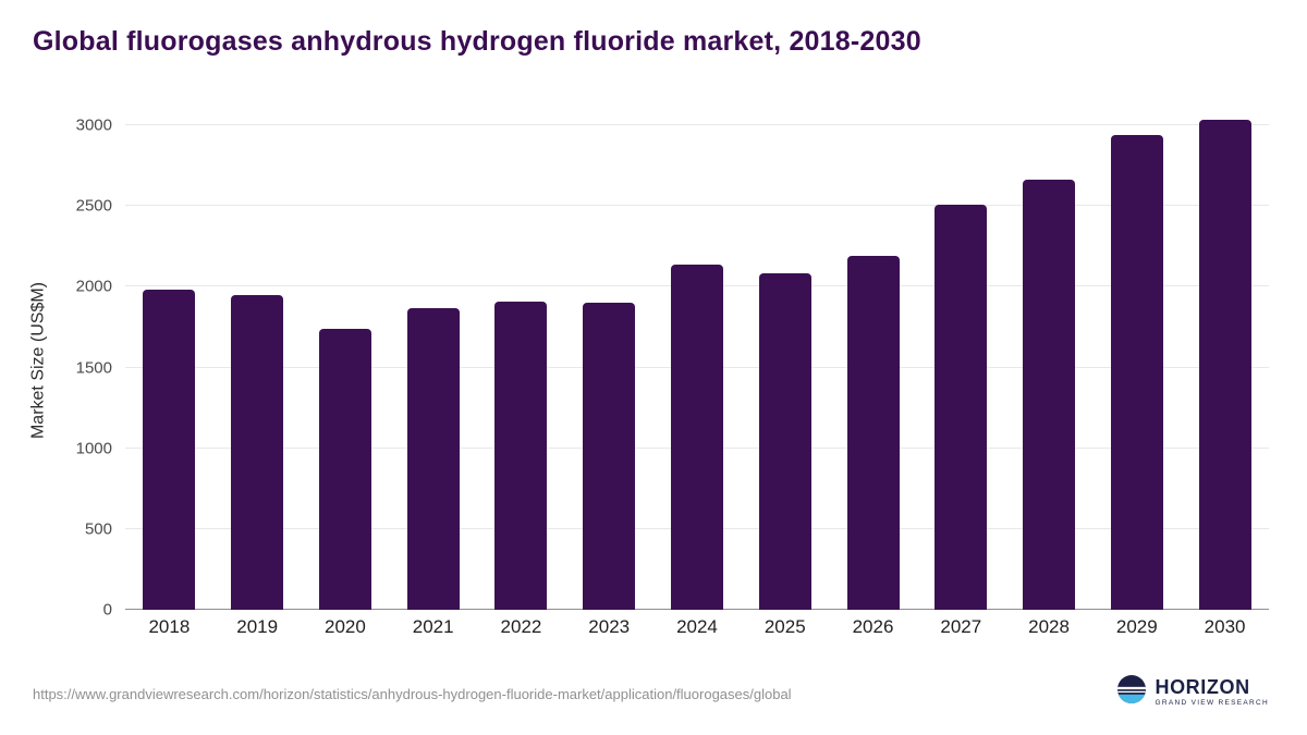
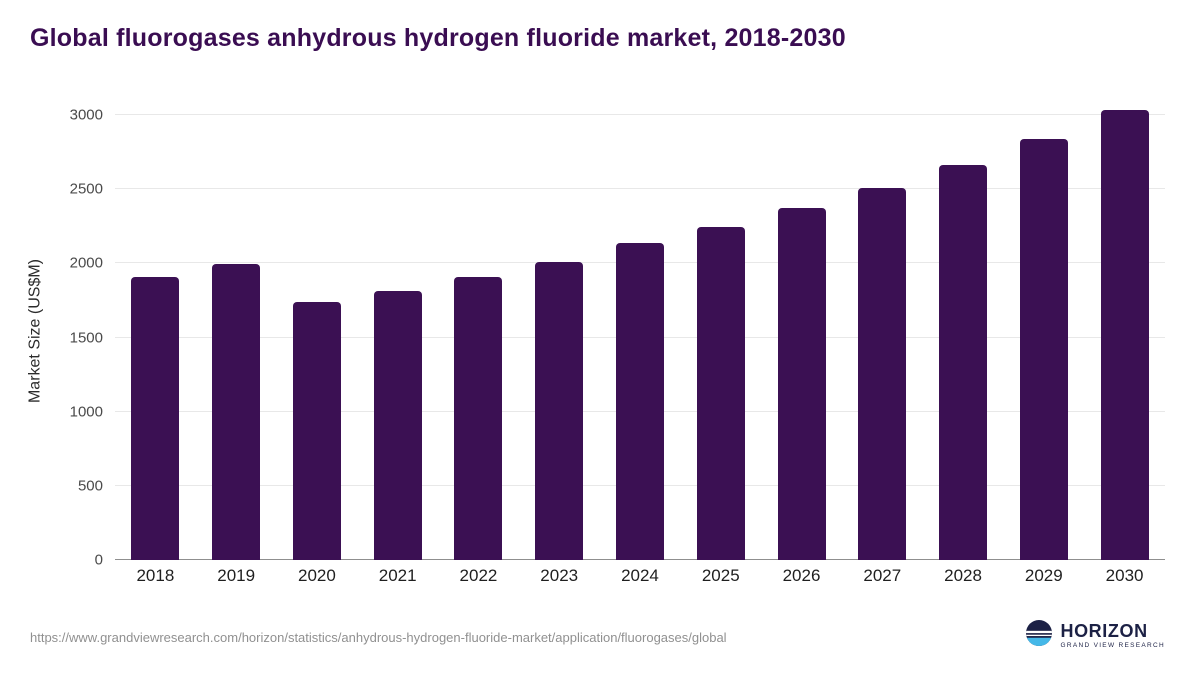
2018: 1980 -> 1910
2019: 1950 -> 2000
2021: 1870 -> 1820
2023: 1900 -> 2010
2025: 2080 -> 2240
2026: 2190 -> 2370
2029: 2940 -> 2840
